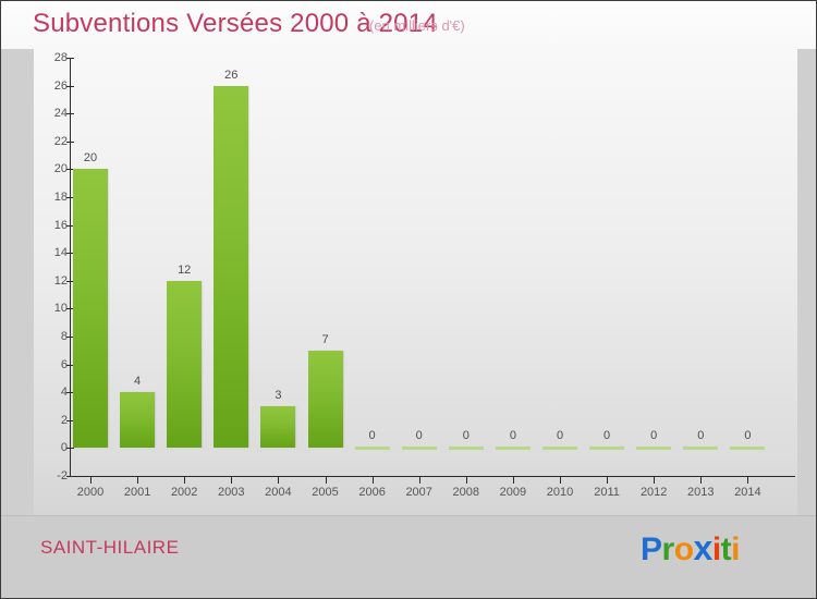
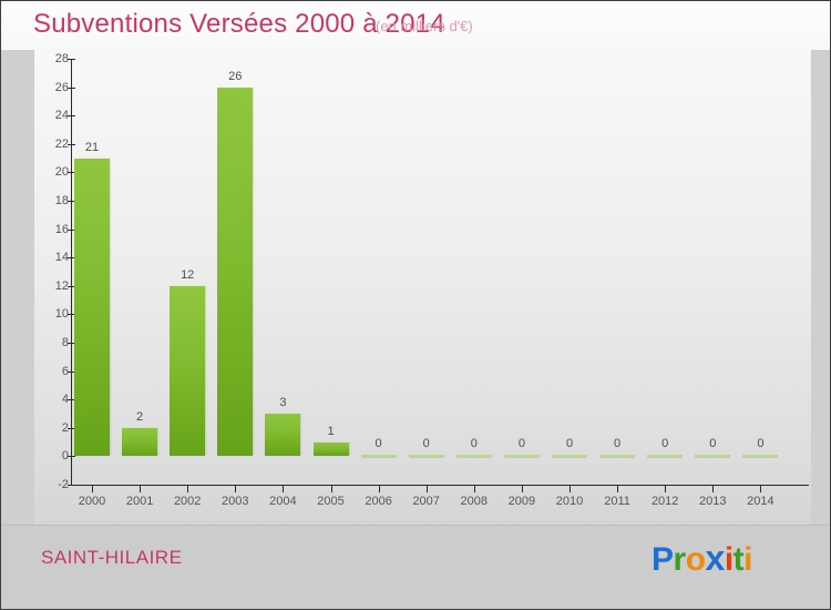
2000: 20 -> 21
2001: 4 -> 2
2005: 7 -> 1
